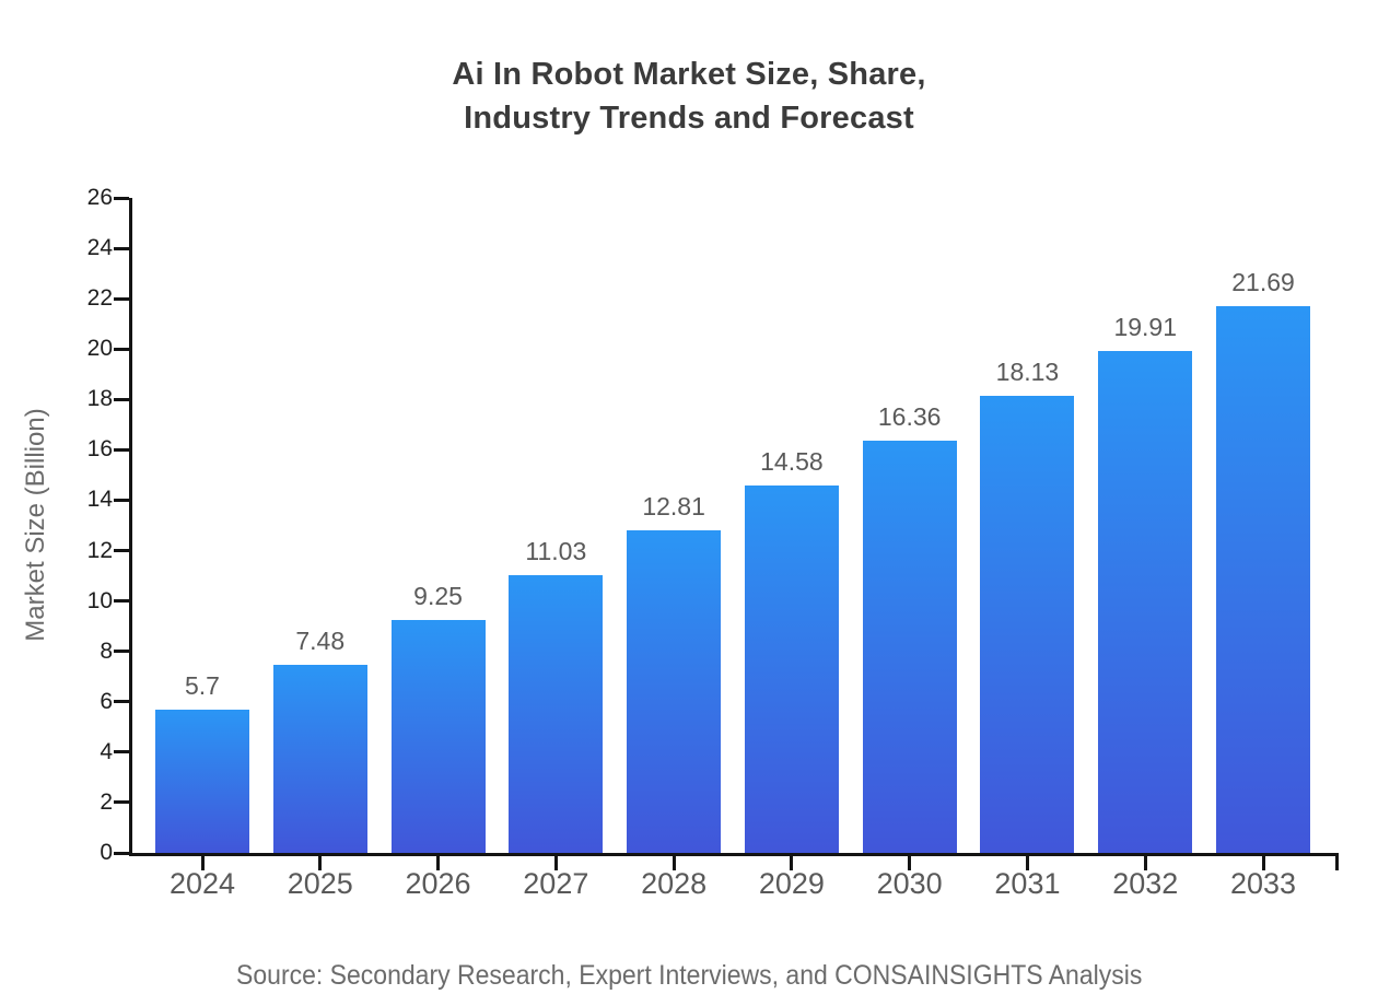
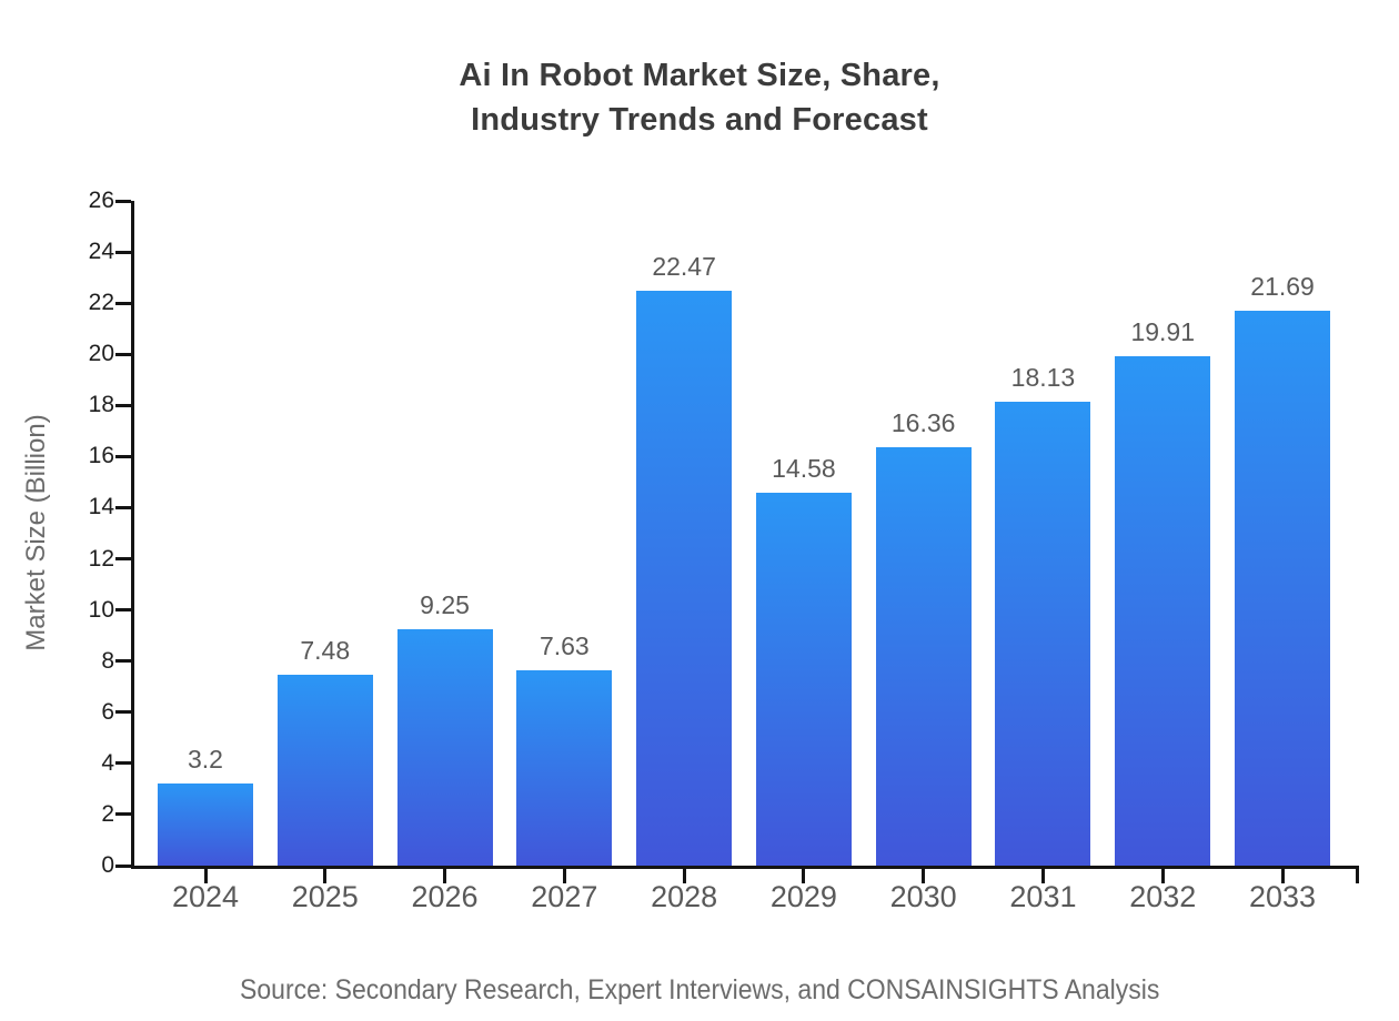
2024: 5.7 -> 3.2
2027: 11.03 -> 7.63
2028: 12.81 -> 22.47
